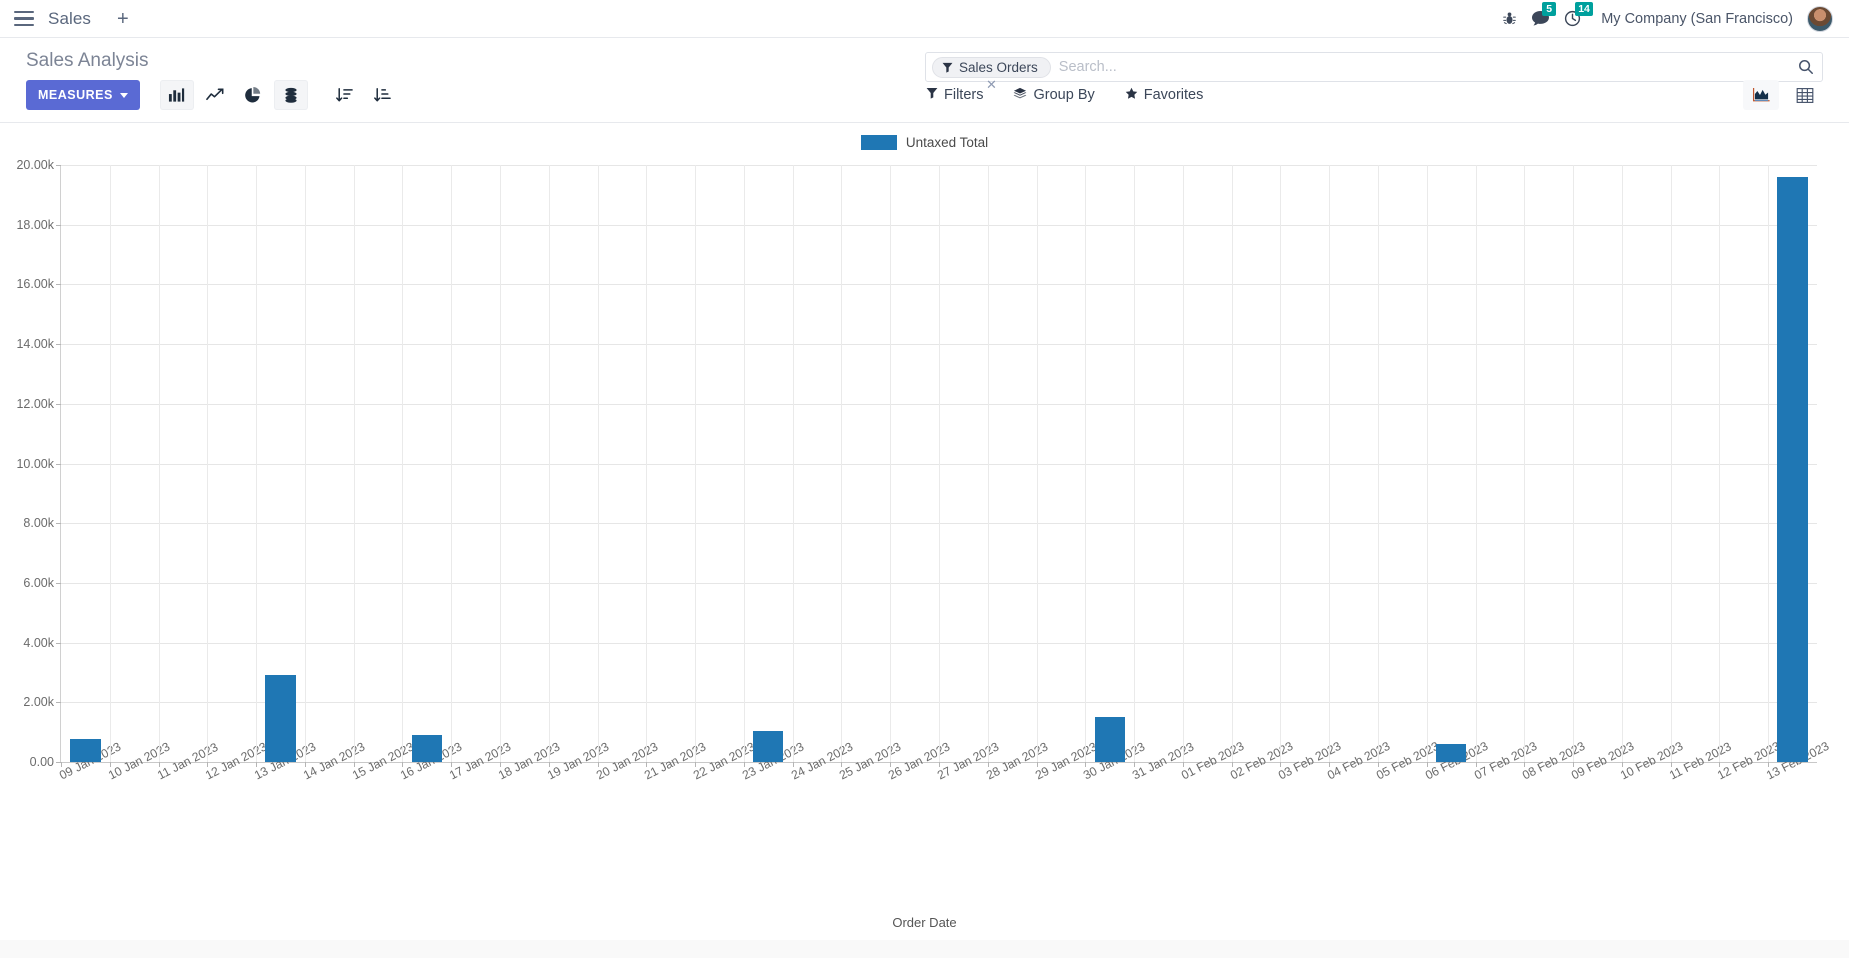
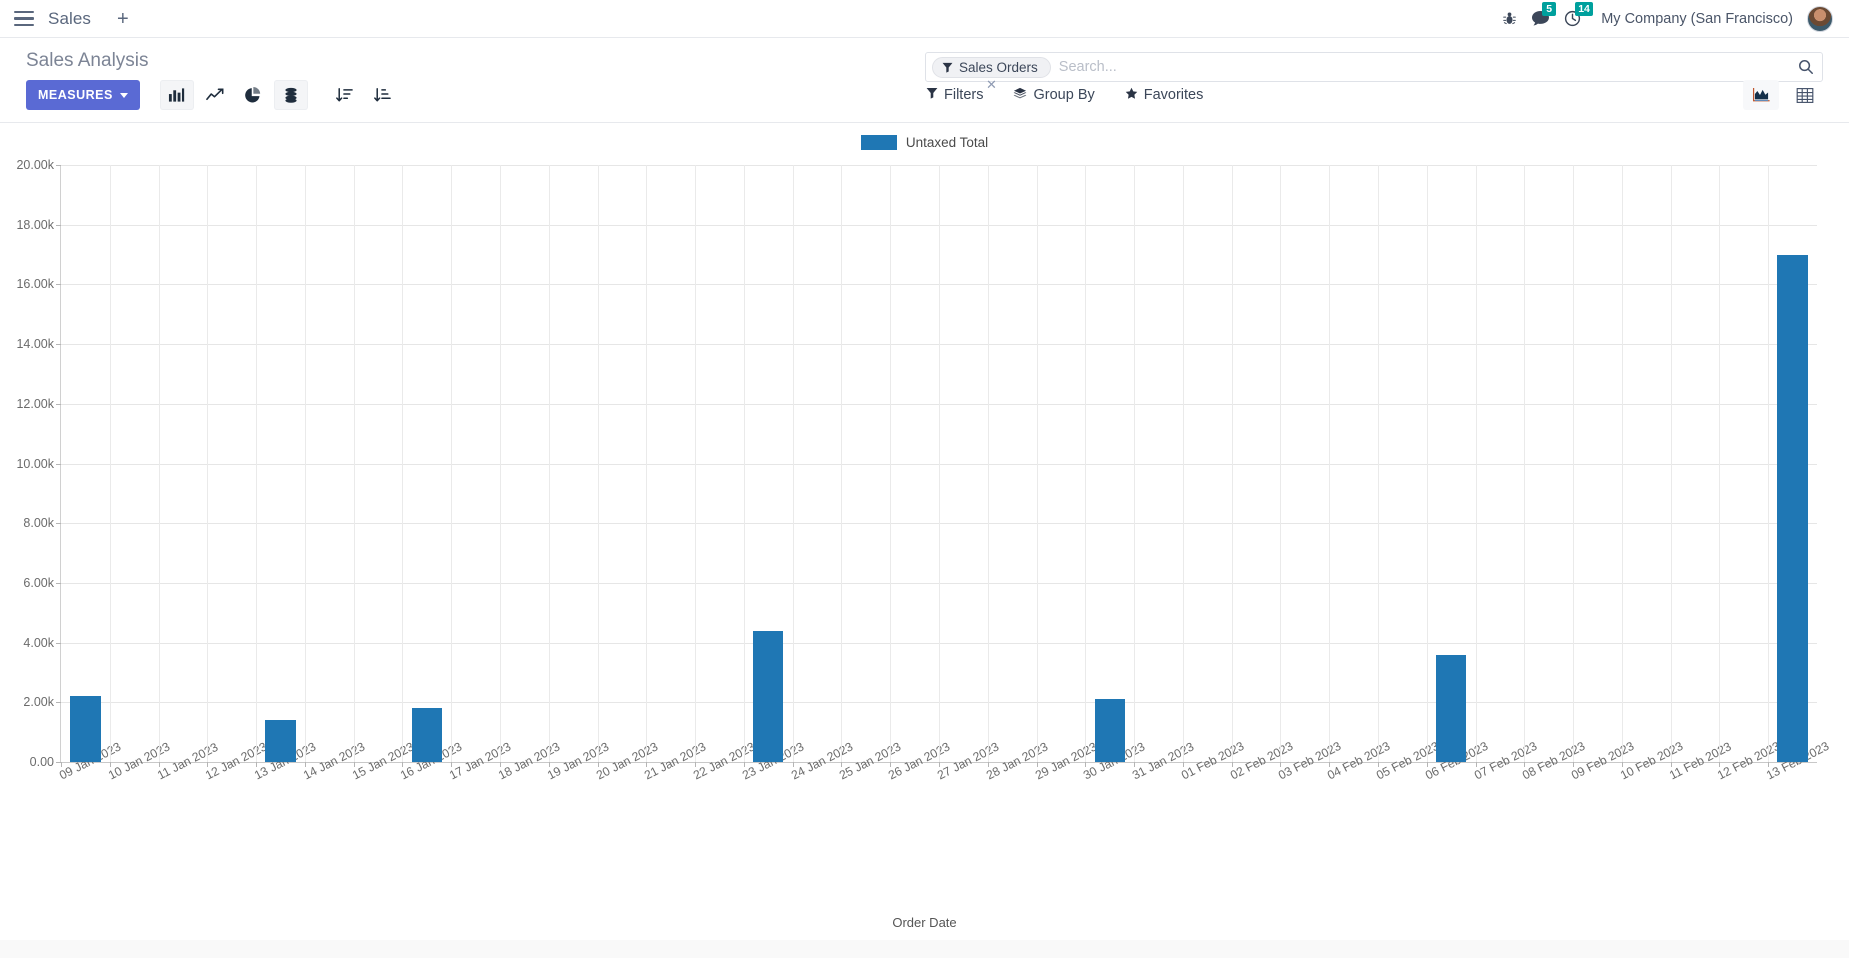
09 Jan 2023: 0.8k -> 2.2k
13 Jan 2023: 2.9k -> 1.4k
16 Jan 2023: 0.9k -> 1.8k
23 Jan 2023: 1.0k -> 4.4k
30 Jan 2023: 1.5k -> 2.1k
06 Feb 2023: 0.6k -> 3.6k
13 Feb 2023: 19.6k -> 17.0k
